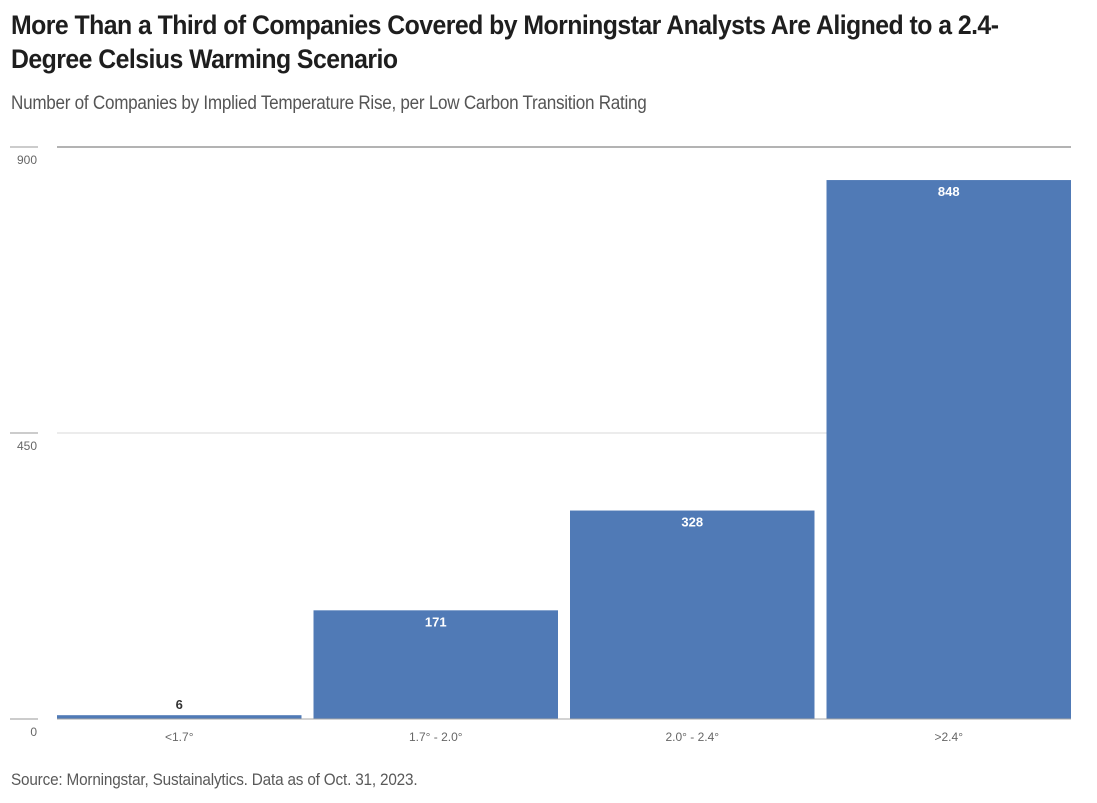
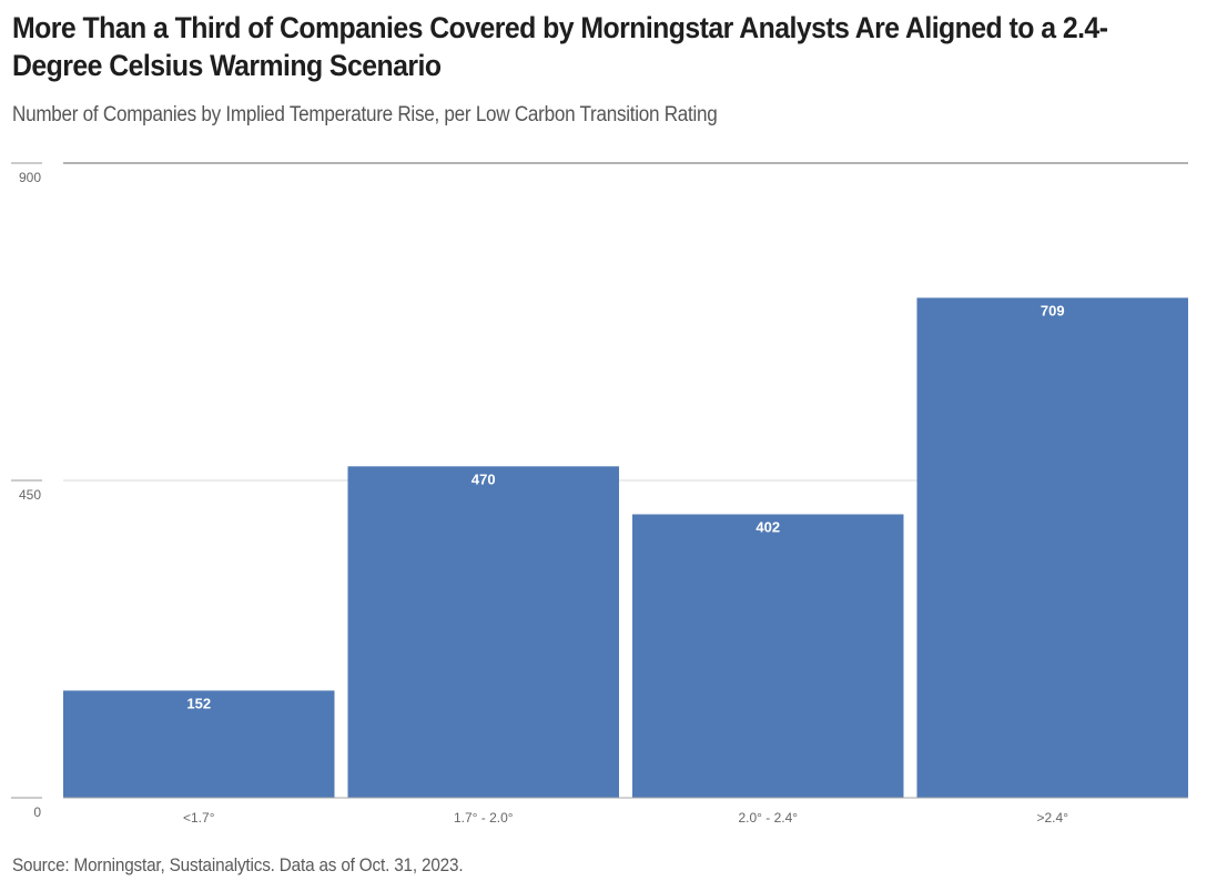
<1.7°: 6 -> 152
1.7° - 2.0°: 171 -> 470
2.0° - 2.4°: 328 -> 402
>2.4°: 848 -> 709
